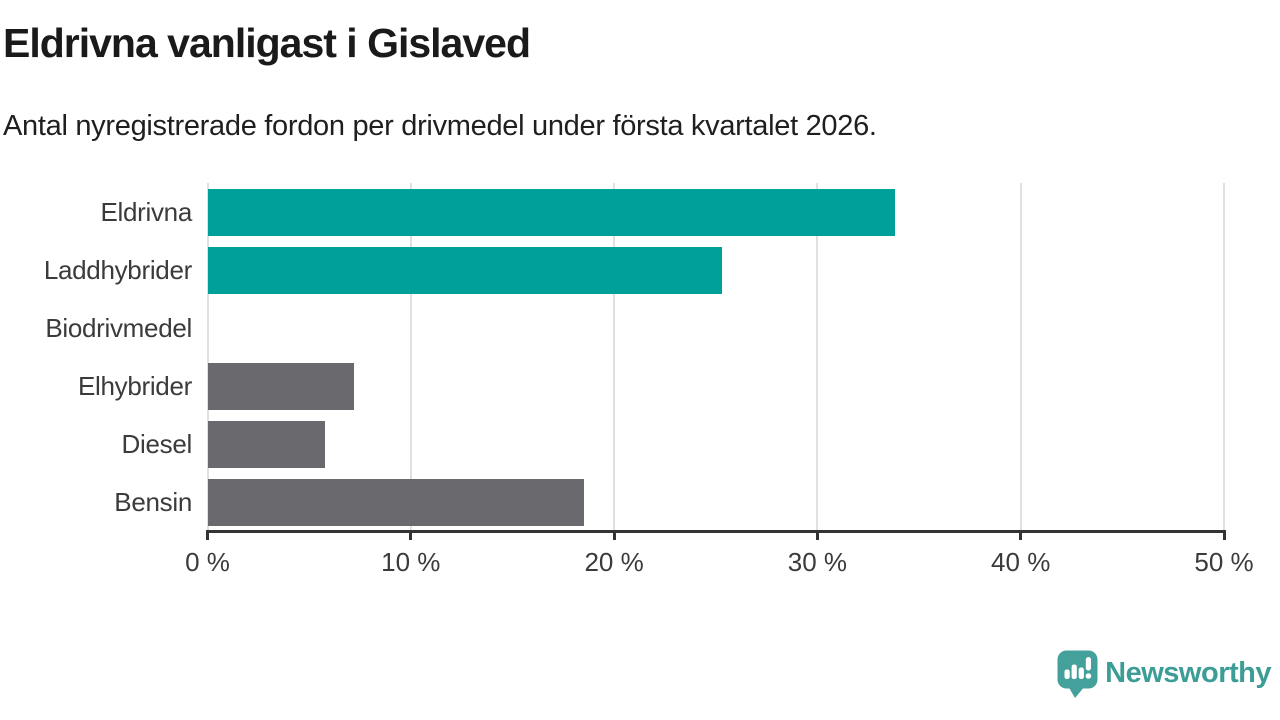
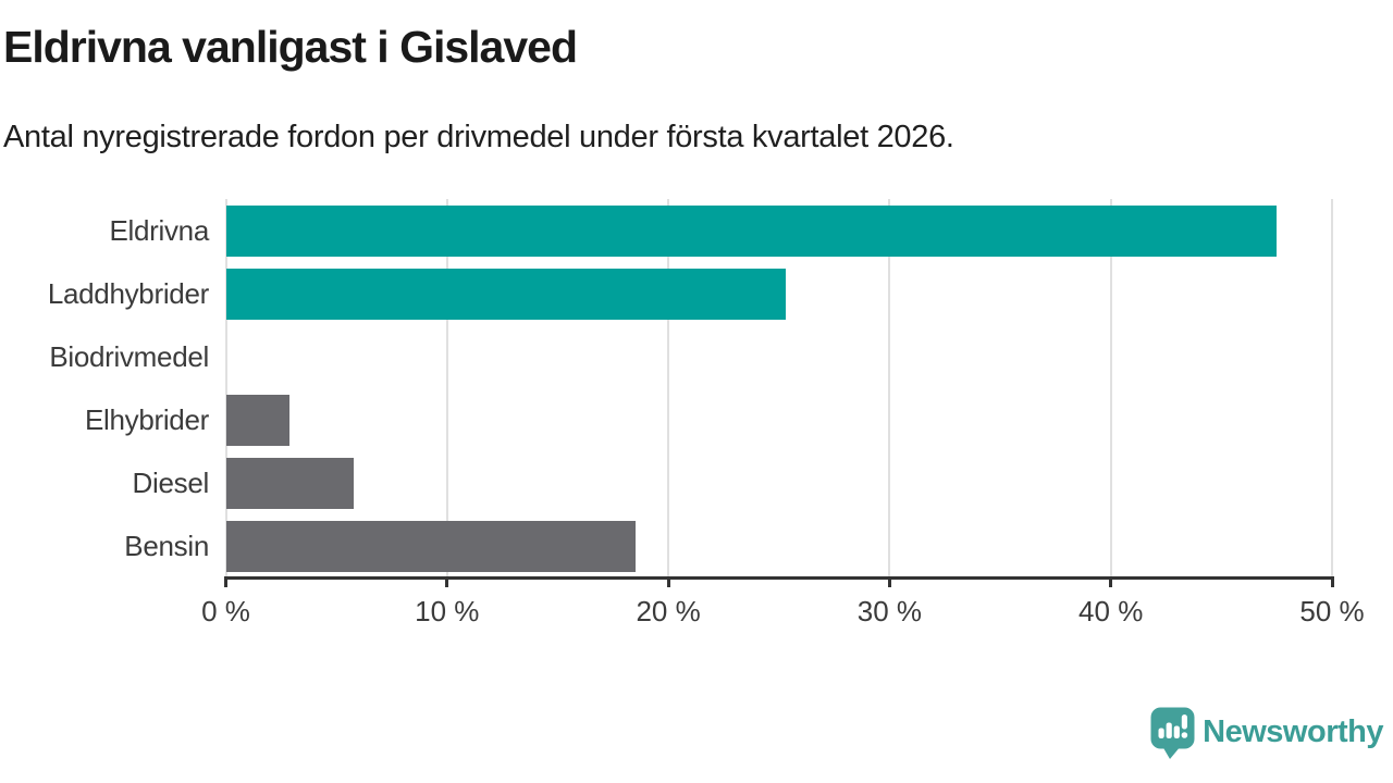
Eldrivna: 33.8% -> 47.5%
Elhybrider: 7.2% -> 2.9%
